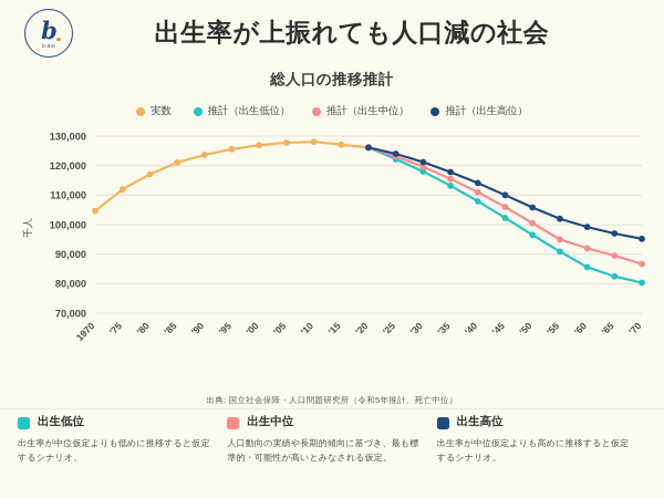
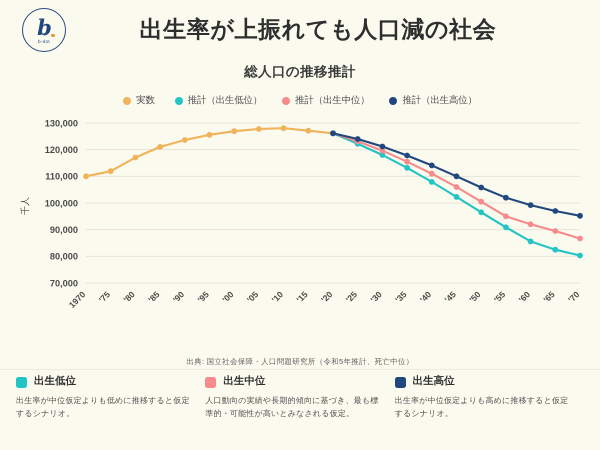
実数/1970: 105000 -> 110000
